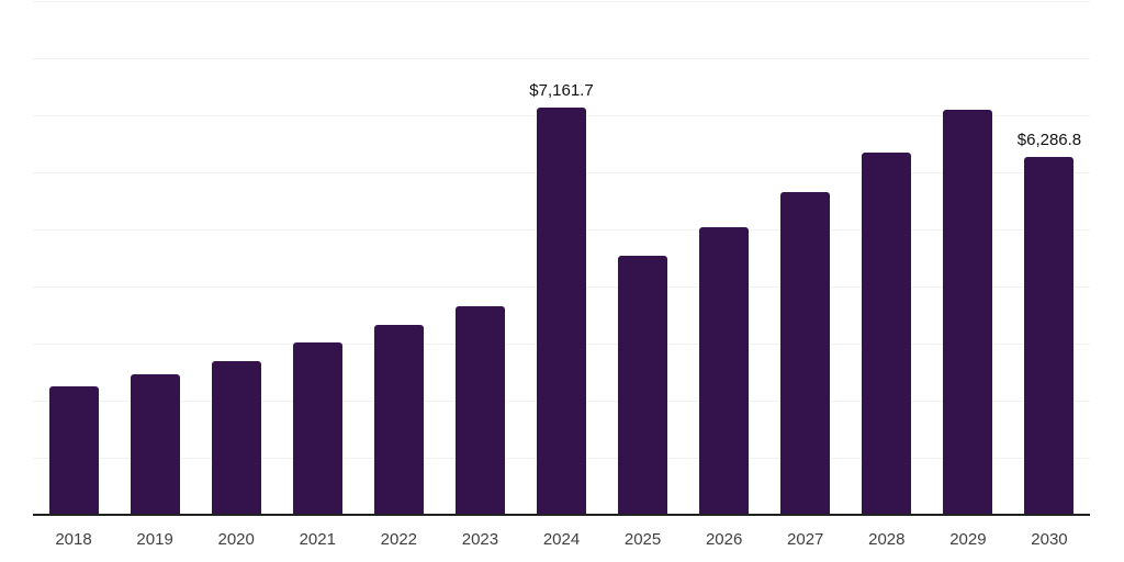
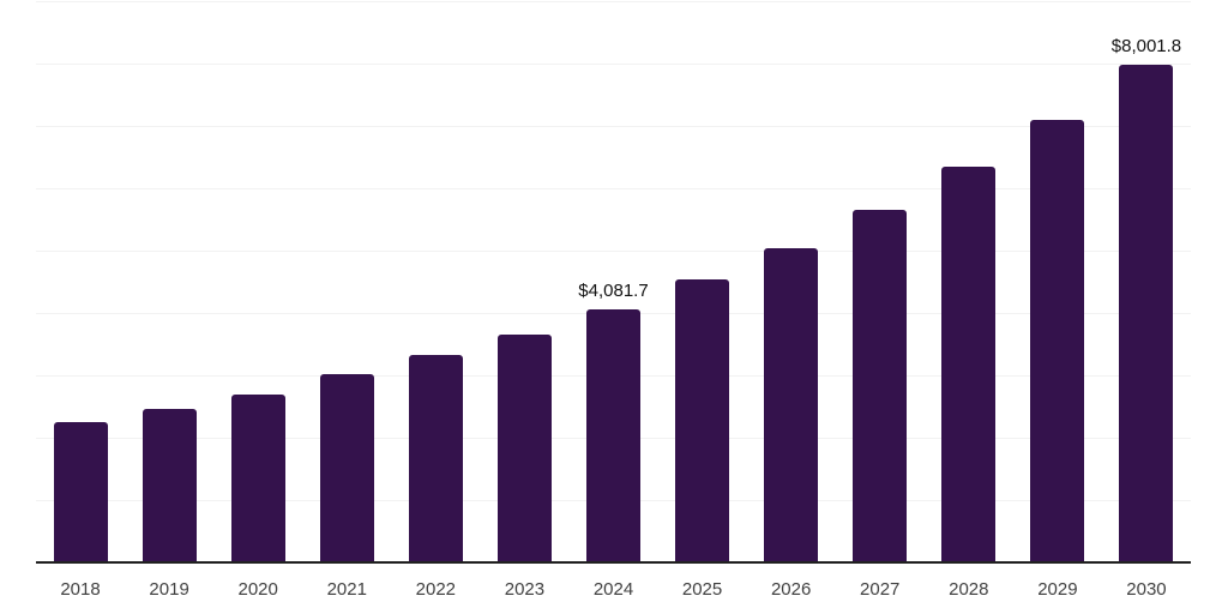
2024: $7,161.7 -> $4,081.7
2030: $6,286.8 -> $8,001.8
